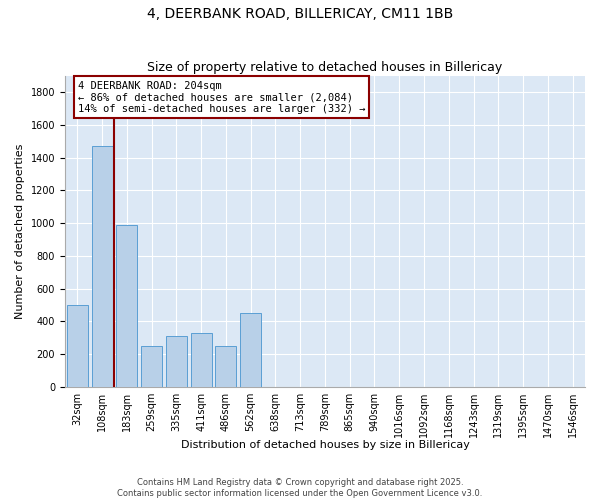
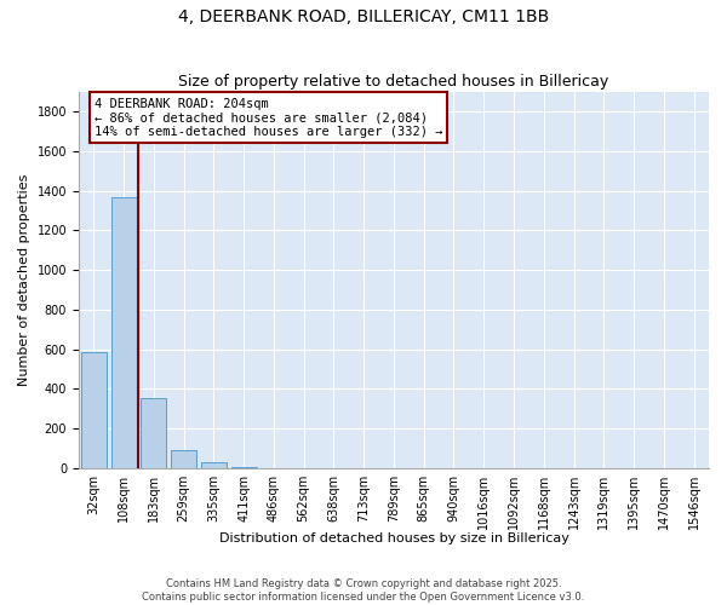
32sqm: 500 -> 580
108sqm: 1470 -> 1370
183sqm: 990 -> 350
259sqm: 250 -> 90
335sqm: 310 -> 30
411sqm: 330 -> 0
486sqm: 250 -> 0
562sqm: 450 -> 0
